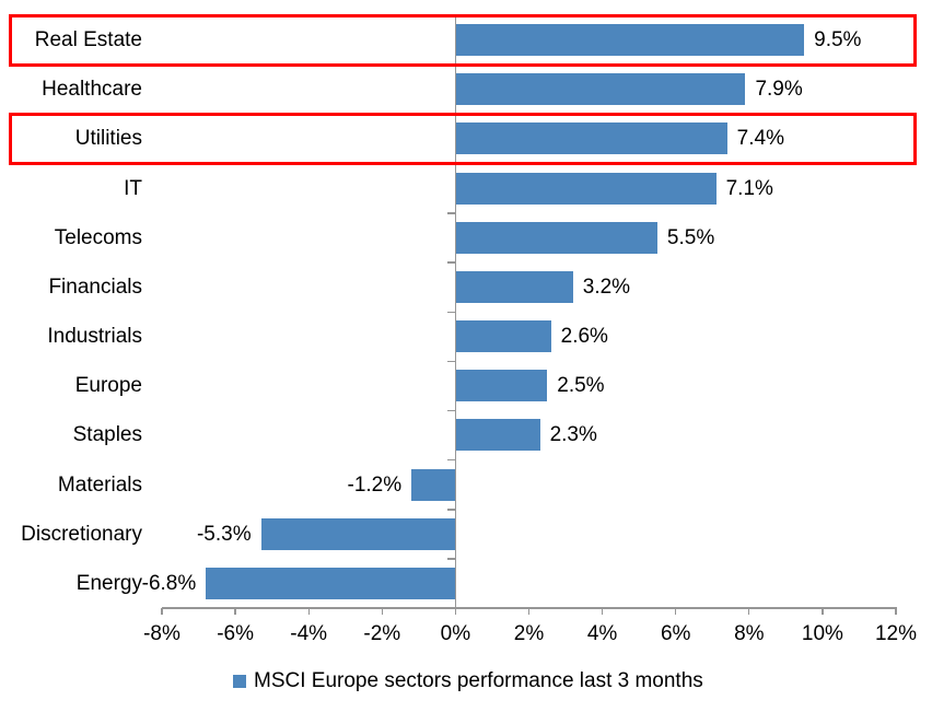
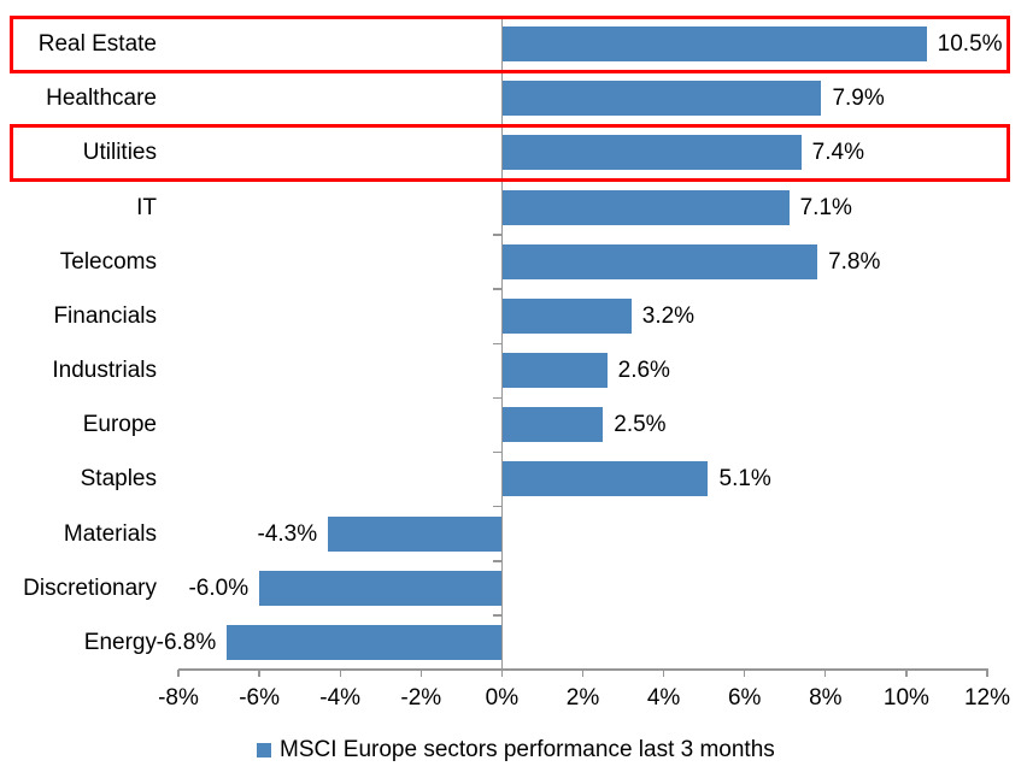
Real Estate: 9.5% -> 10.5%
Telecoms: 5.5% -> 7.8%
Staples: 2.3% -> 5.1%
Materials: -1.2% -> -4.3%
Discretionary: -5.3% -> -6.0%
